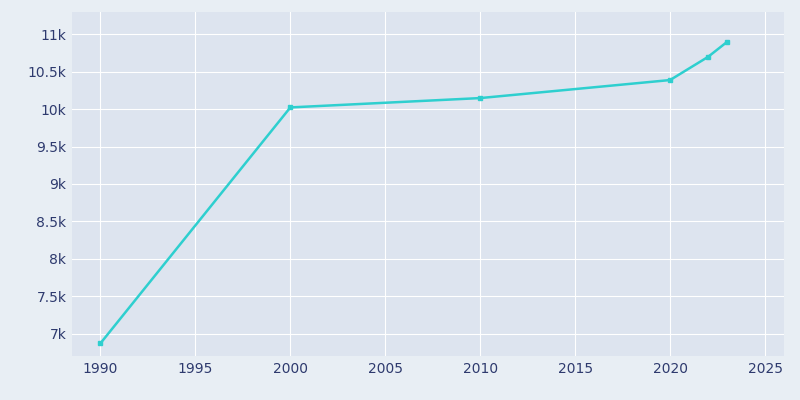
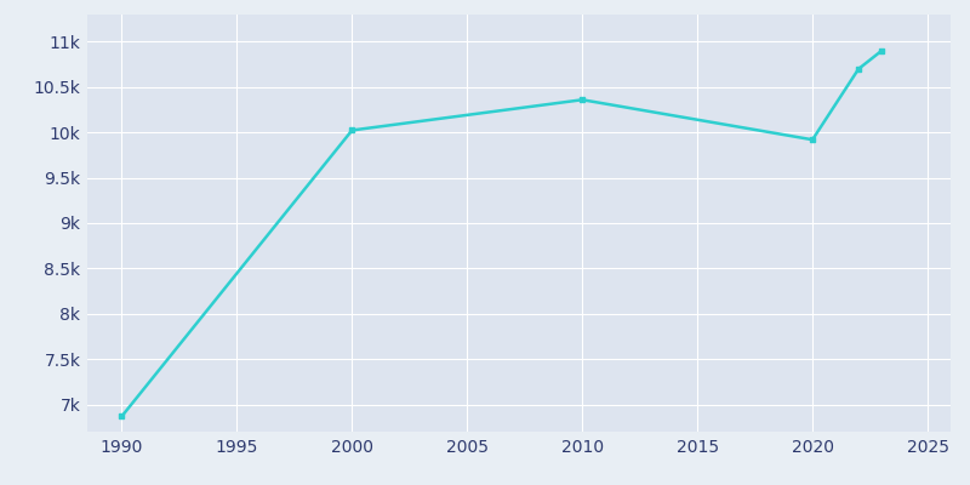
2010: 10.15k -> 10.36k
2020: 10.39k -> 9.92k
